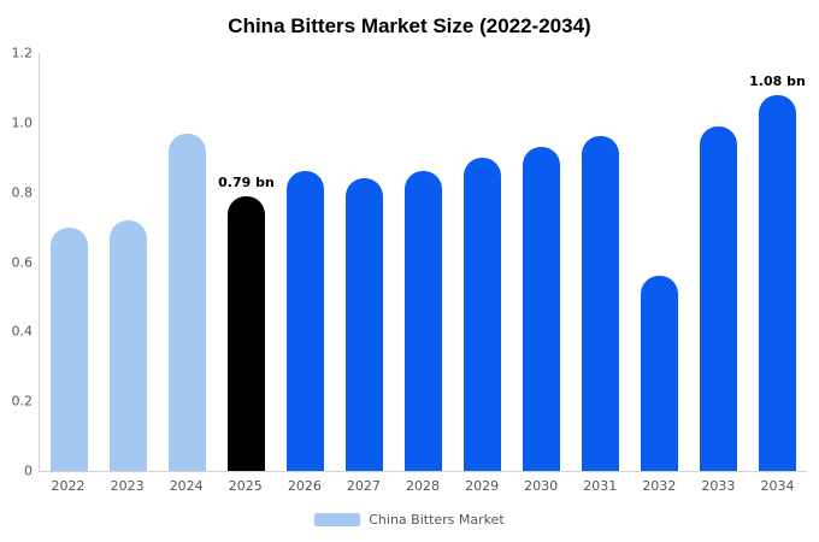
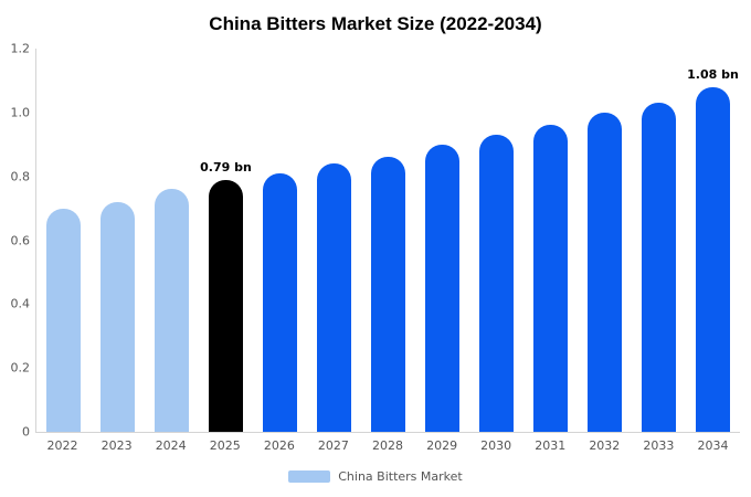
2024: 0.97 -> 0.76
2026: 0.86 -> 0.81
2032: 0.56 -> 1.00
2033: 0.99 -> 1.03
